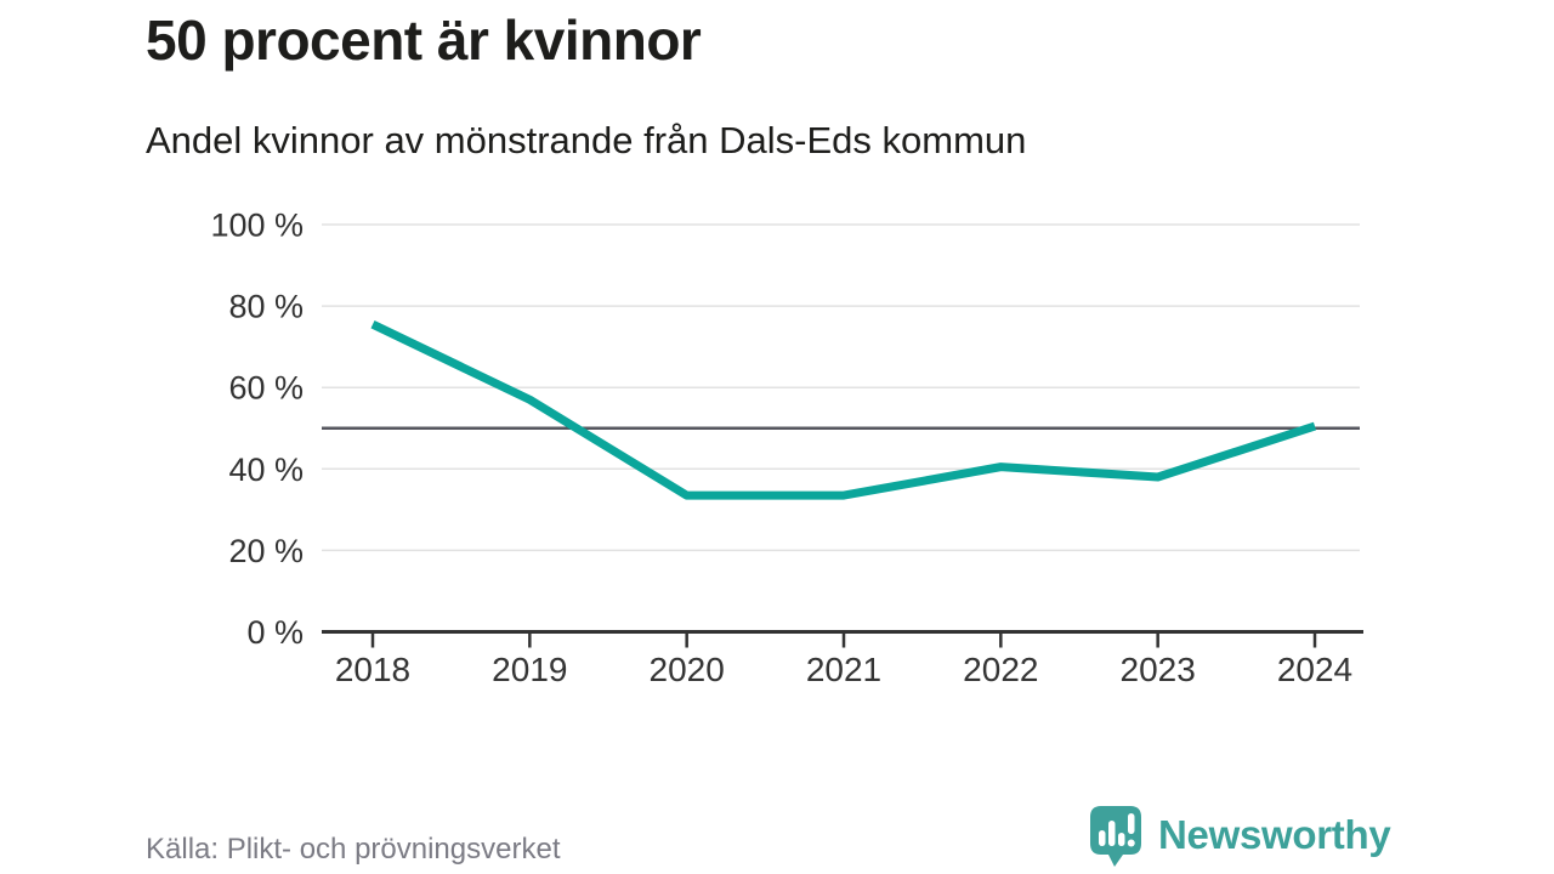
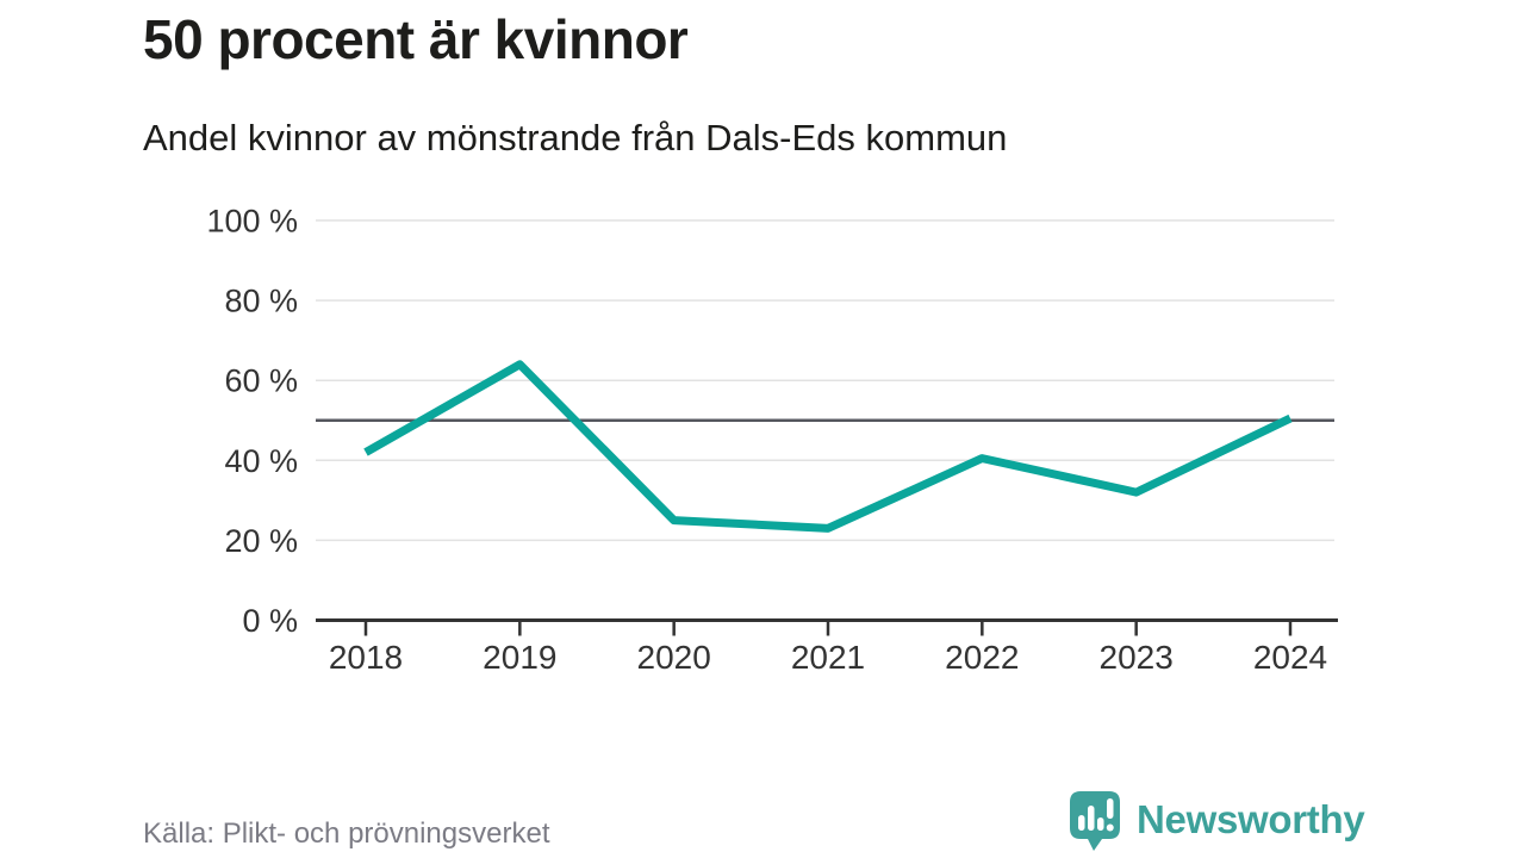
2018: 76% -> 42%
2019: 57% -> 64%
2020: 34% -> 25%
2021: 34% -> 23%
2023: 38% -> 32%
